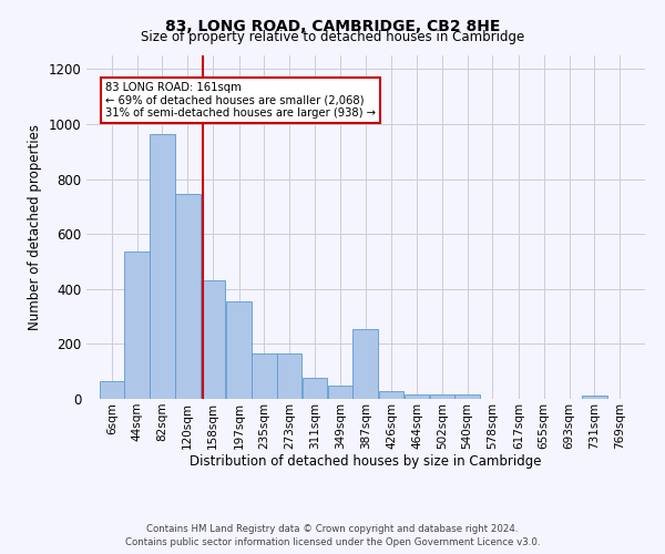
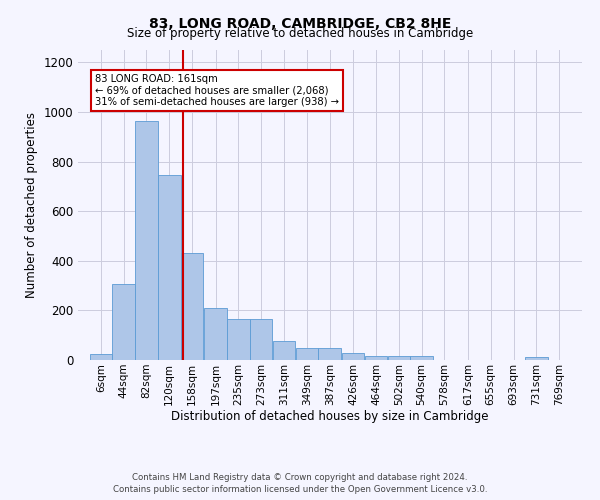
6sqm: 65 -> 25
44sqm: 535 -> 305
197sqm: 355 -> 210
387sqm: 255 -> 48
